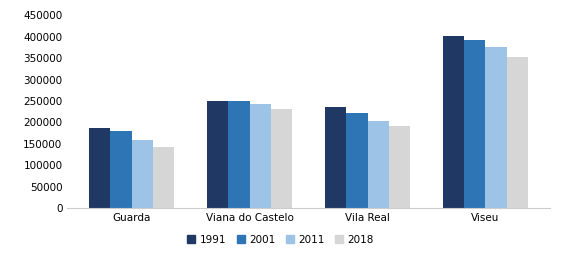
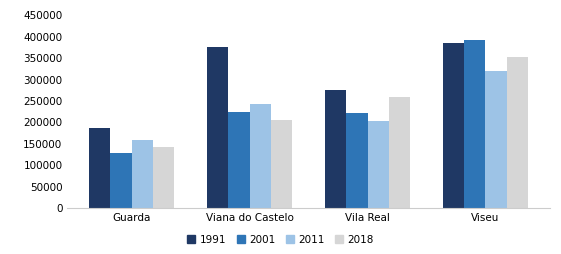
2001/Guarda: 179000 -> 130000
1991/Viana do Castelo: 251000 -> 375000
2001/Viana do Castelo: 251000 -> 225000
2018/Viana do Castelo: 232000 -> 205000
1991/Vila Real: 236000 -> 275000
2018/Vila Real: 192000 -> 260000
1991/Viseu: 402000 -> 385000
2011/Viseu: 377000 -> 320000
